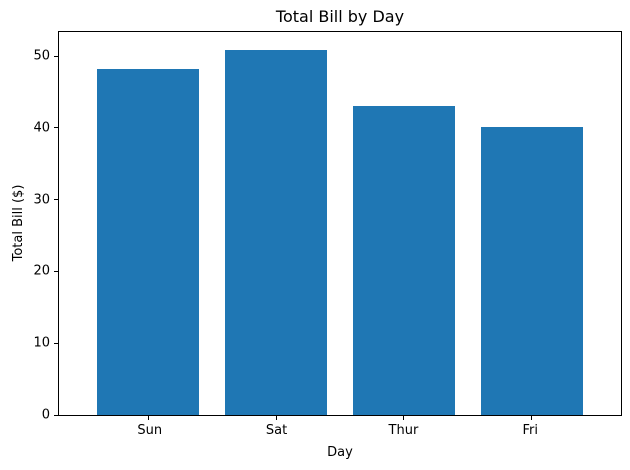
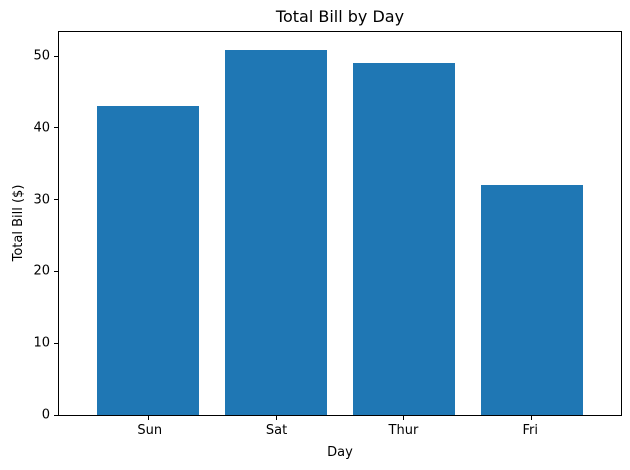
Sun: 48 -> 43
Thur: 43 -> 49
Fri: 40 -> 32
